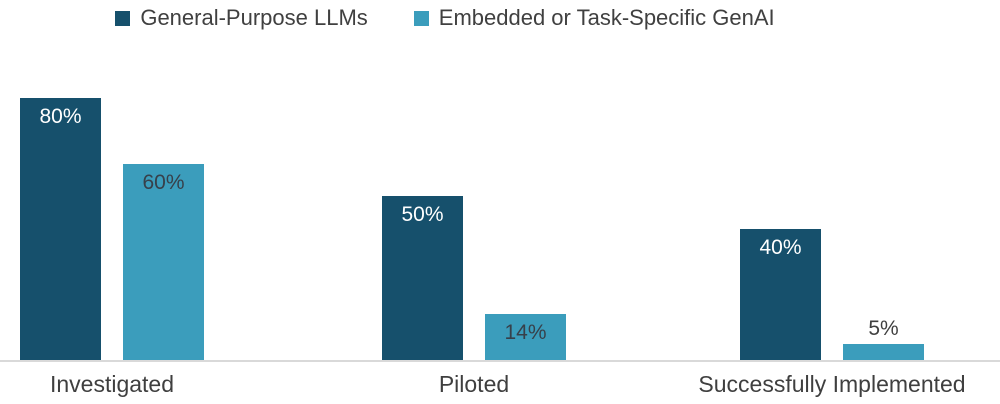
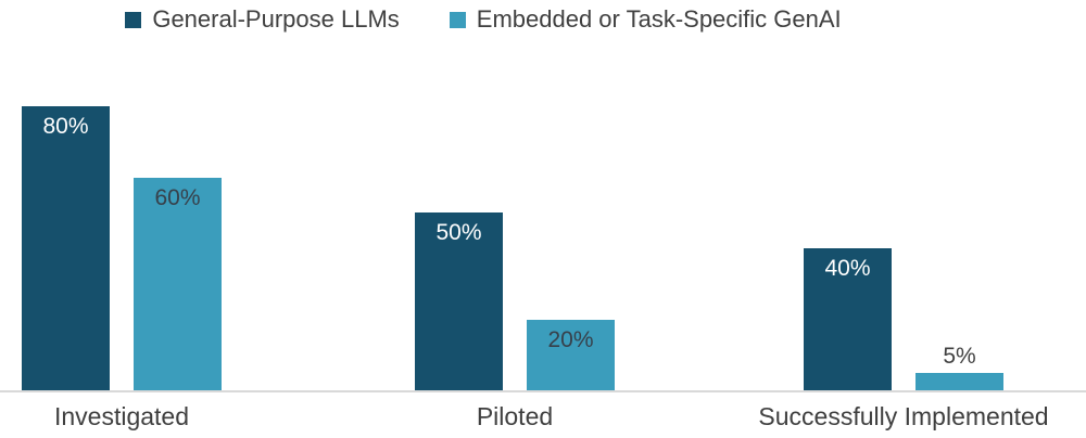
Embedded or Task-Specific GenAI/Piloted: 14% -> 20%
